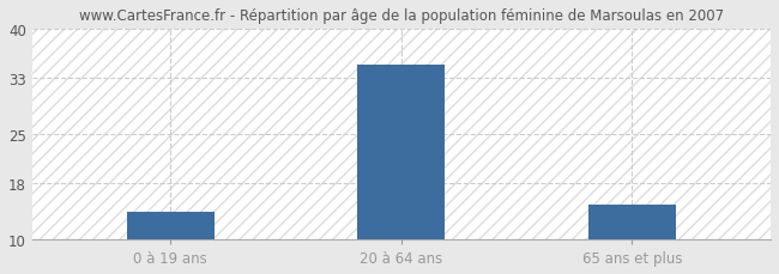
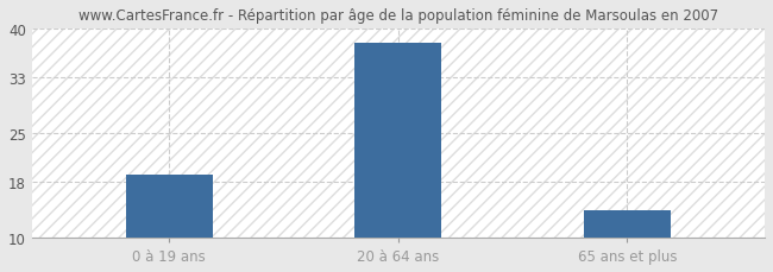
0 à 19 ans: 14 -> 19
20 à 64 ans: 35 -> 38
65 ans et plus: 15 -> 14
